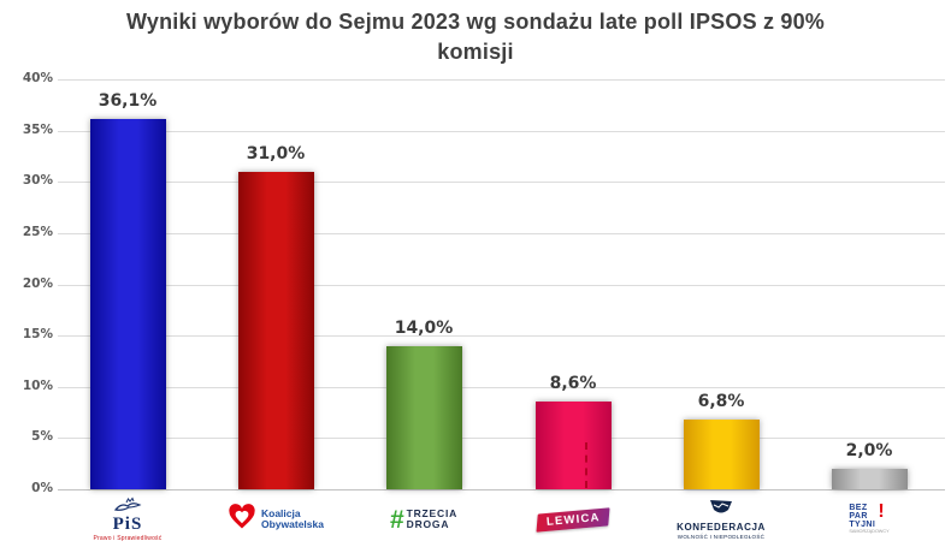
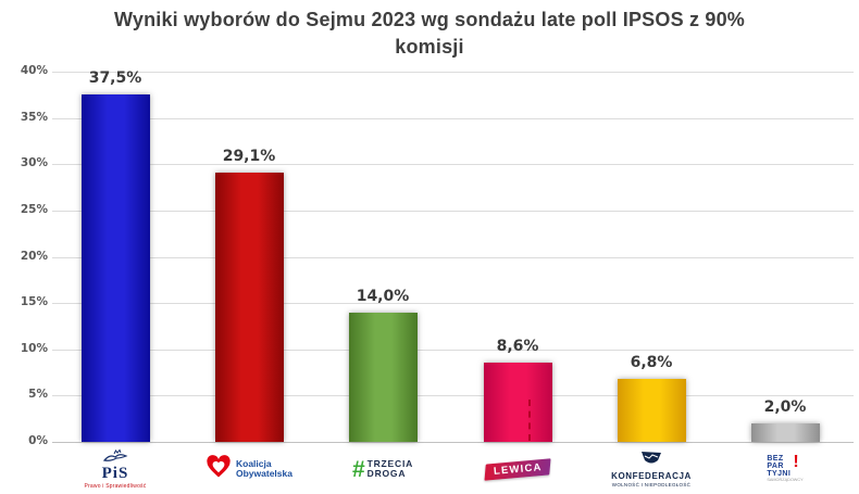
PiS: 36,1% -> 37,5%
Koalicja Obywatelska: 31,0% -> 29,1%
